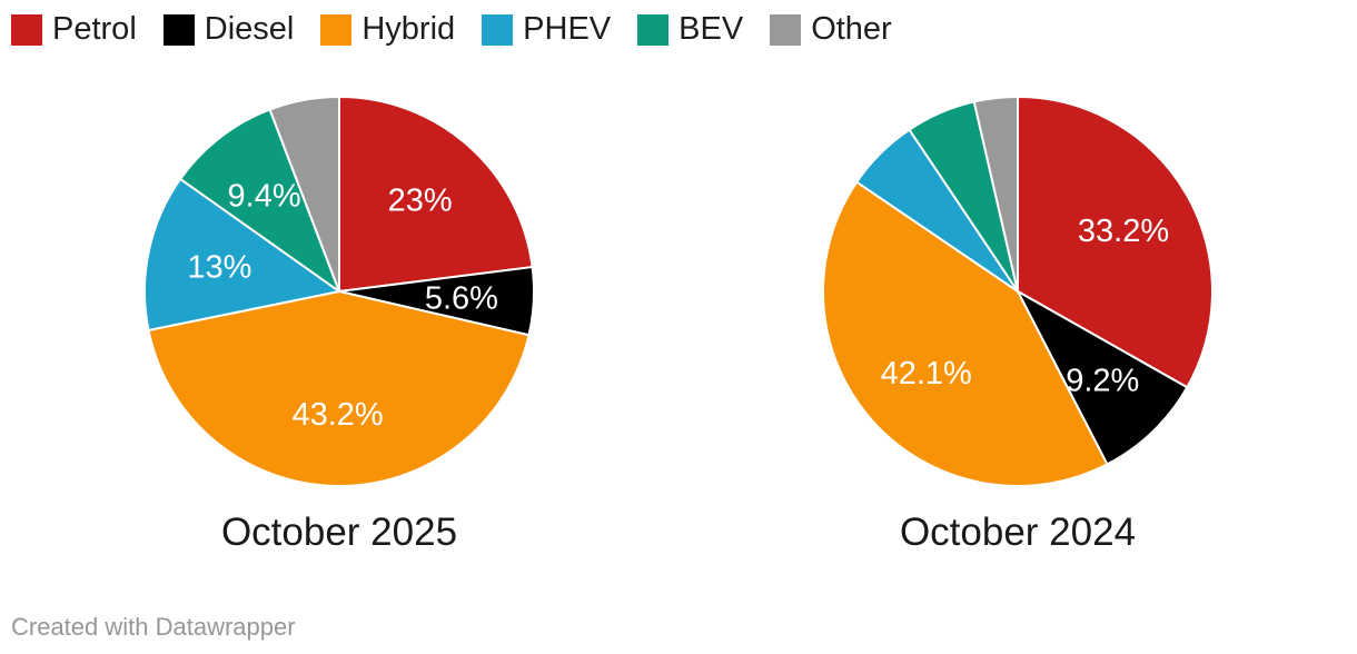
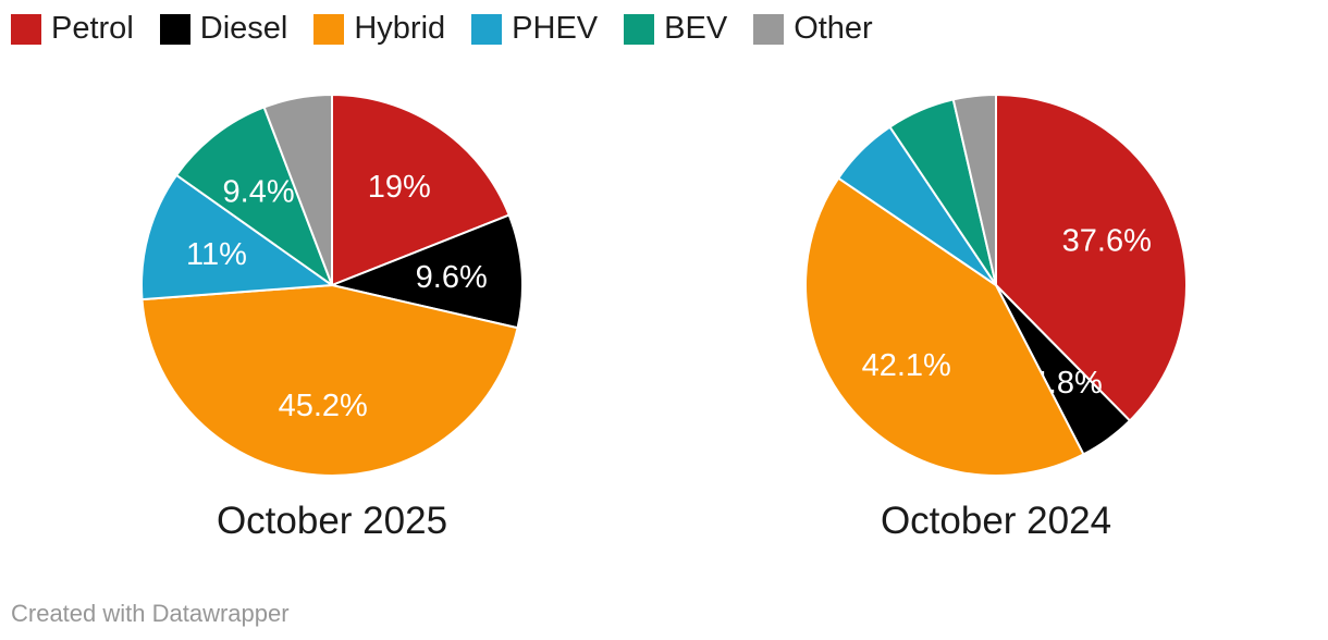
October 2025/Petrol: 23% -> 19%
October 2025/Diesel: 5.6% -> 9.6%
October 2025/Hybrid: 43.2% -> 45.2%
October 2025/PHEV: 13% -> 11%
October 2024/Petrol: 33.2% -> 37.6%
October 2024/Diesel: 9.2% -> 4.8%
